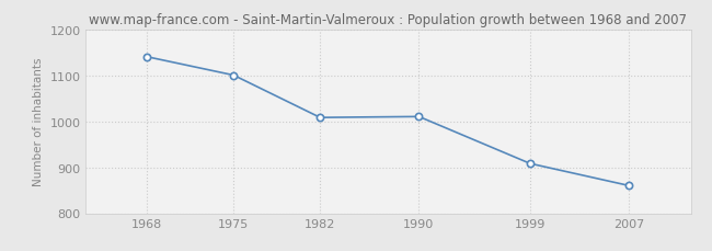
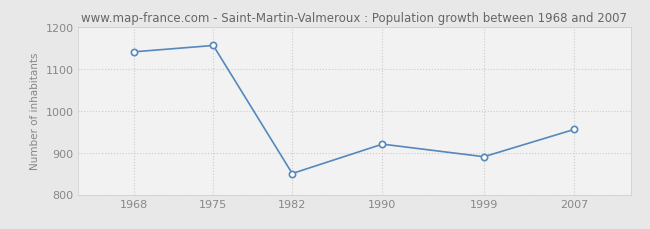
1975: 1100 -> 1155
1982: 1008 -> 850
1990: 1010 -> 920
1999: 908 -> 890
2007: 860 -> 955
